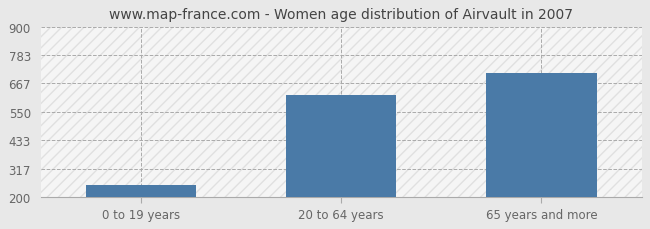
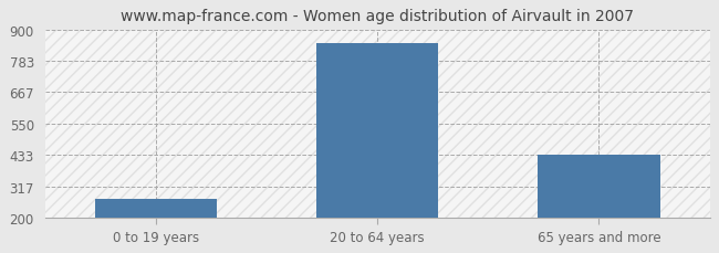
0 to 19 years: 250 -> 271
20 to 64 years: 620 -> 848
65 years and more: 710 -> 436
